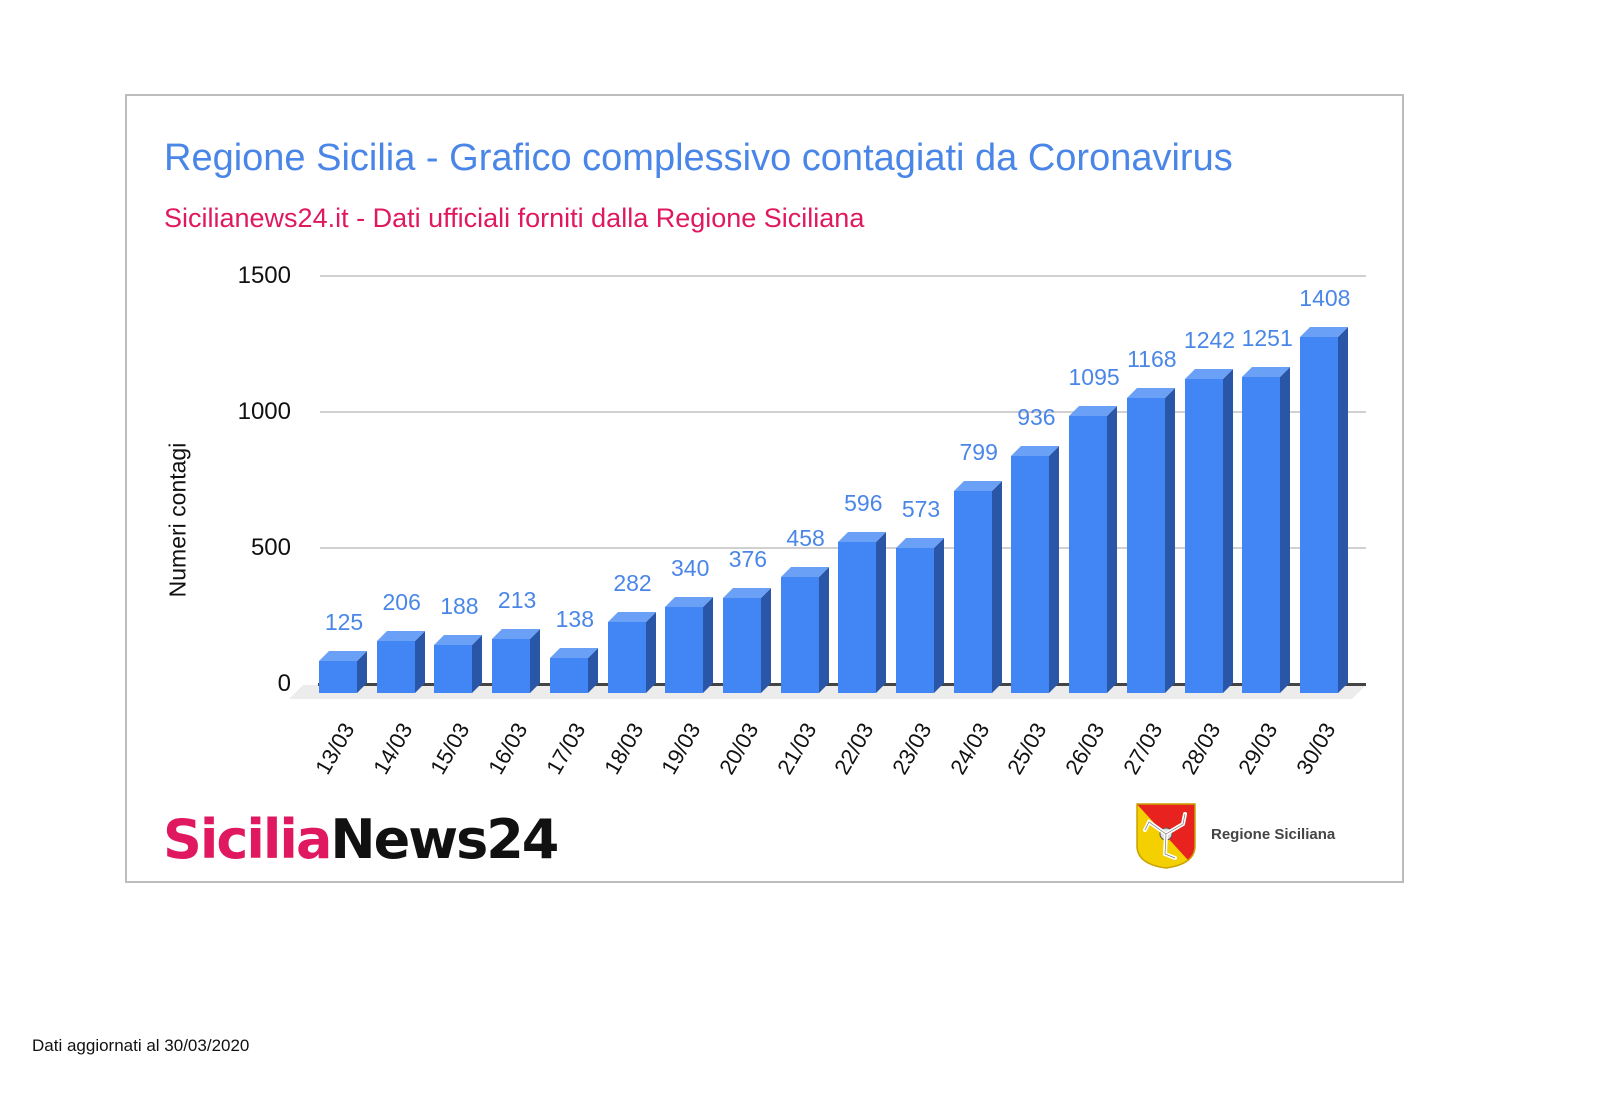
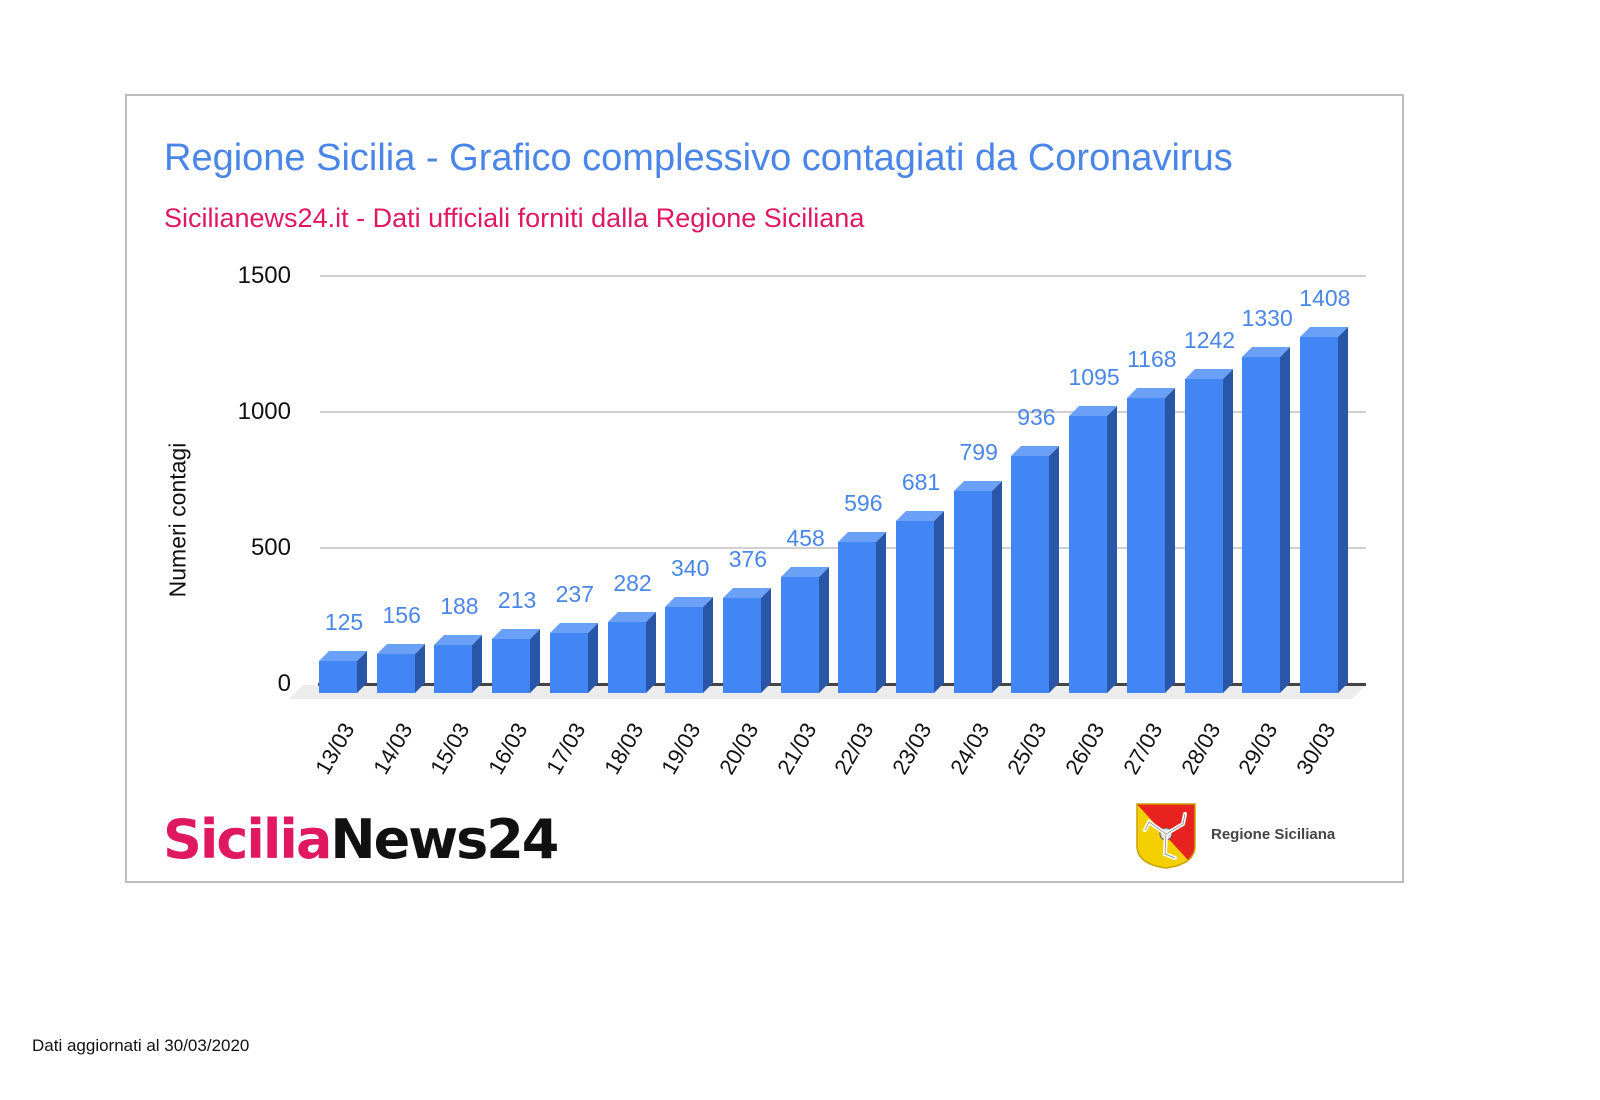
14/03: 206 -> 156
17/03: 138 -> 237
23/03: 573 -> 681
29/03: 1251 -> 1330
